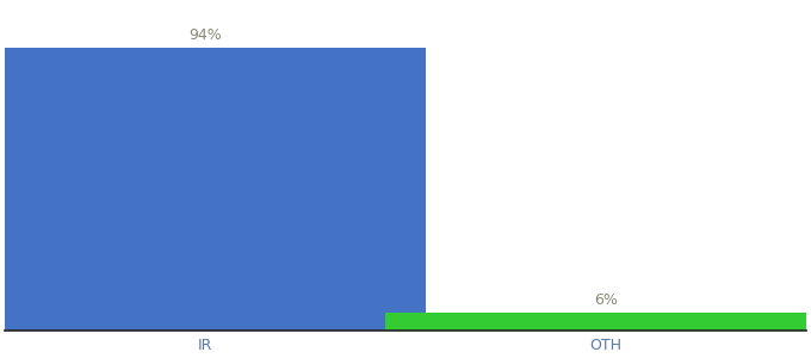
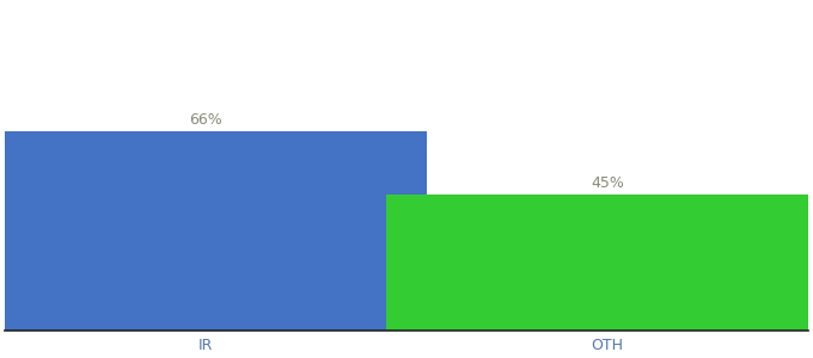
IR: 94% -> 66%
OTH: 6% -> 45%
